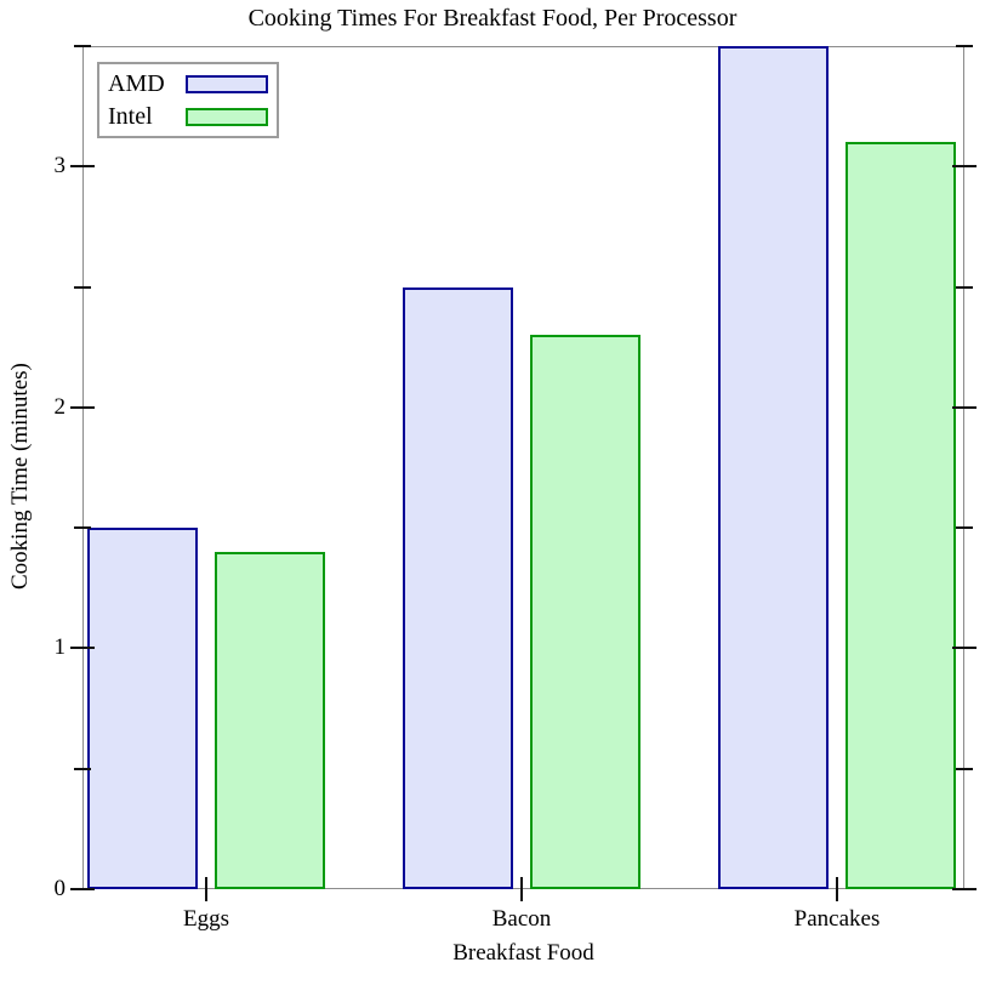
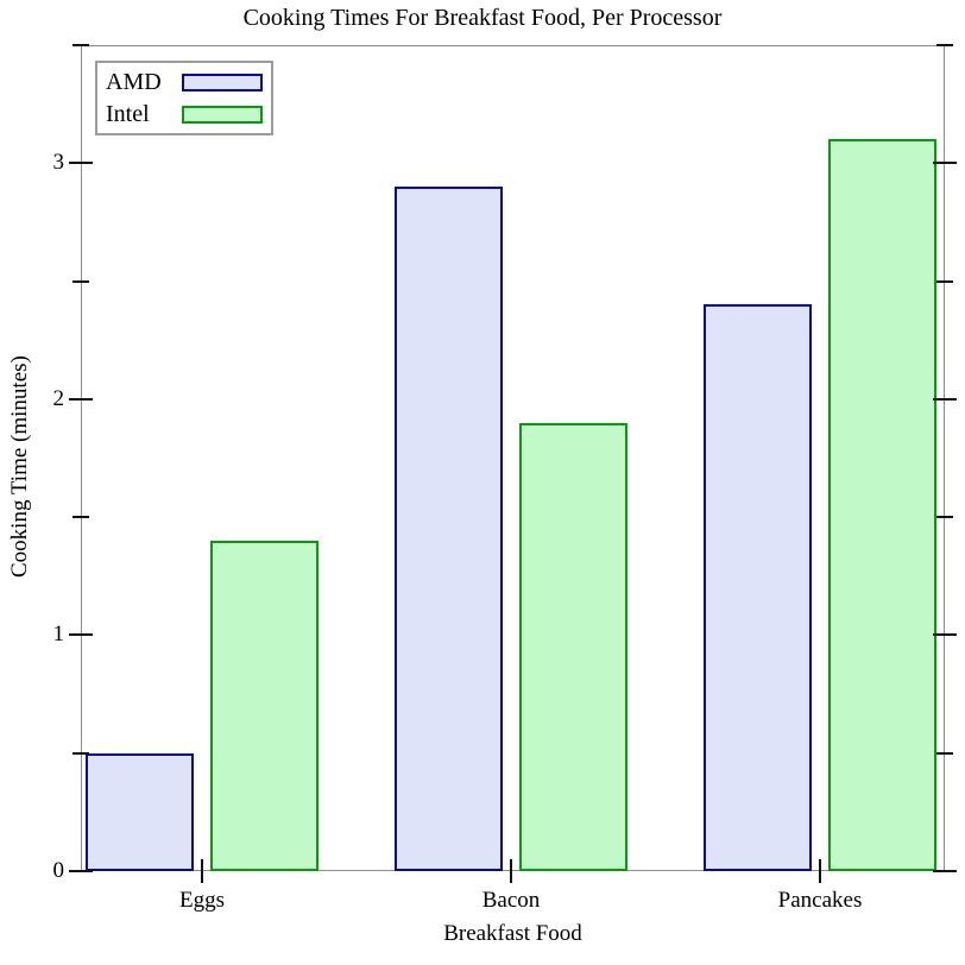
AMD/Eggs: 1.5 -> 0.5
AMD/Bacon: 2.5 -> 2.9
Intel/Bacon: 2.3 -> 1.9
AMD/Pancakes: 3.5 -> 2.4
